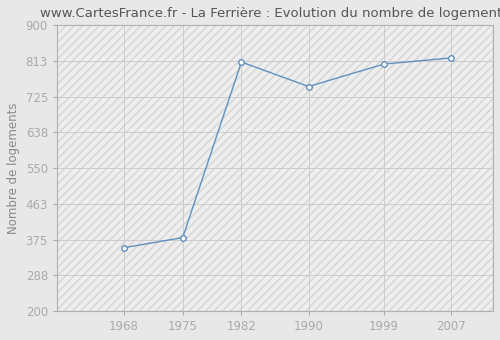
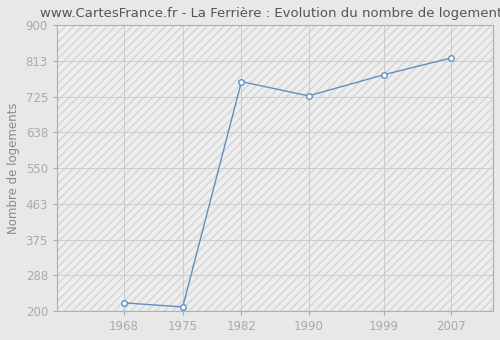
1968: 355 -> 220
1975: 380 -> 210
1982: 810 -> 762
1990: 750 -> 727
1999: 805 -> 779
